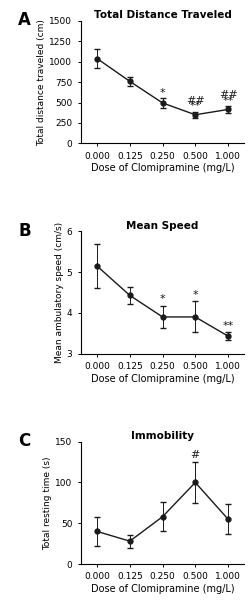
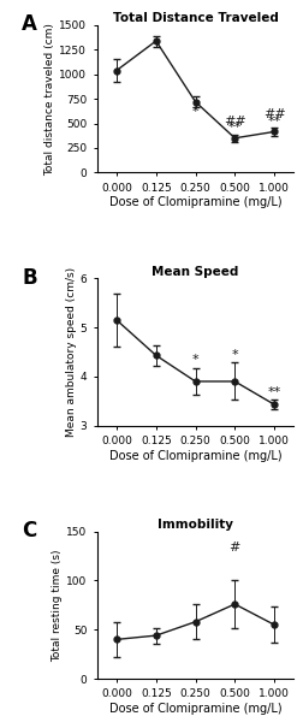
Total Distance Traveled/0.125: 760 -> 1340
Total Distance Traveled/0.250: 500 -> 720
Immobility/0.125: 28 -> 44
Immobility/0.500: 100 -> 76
